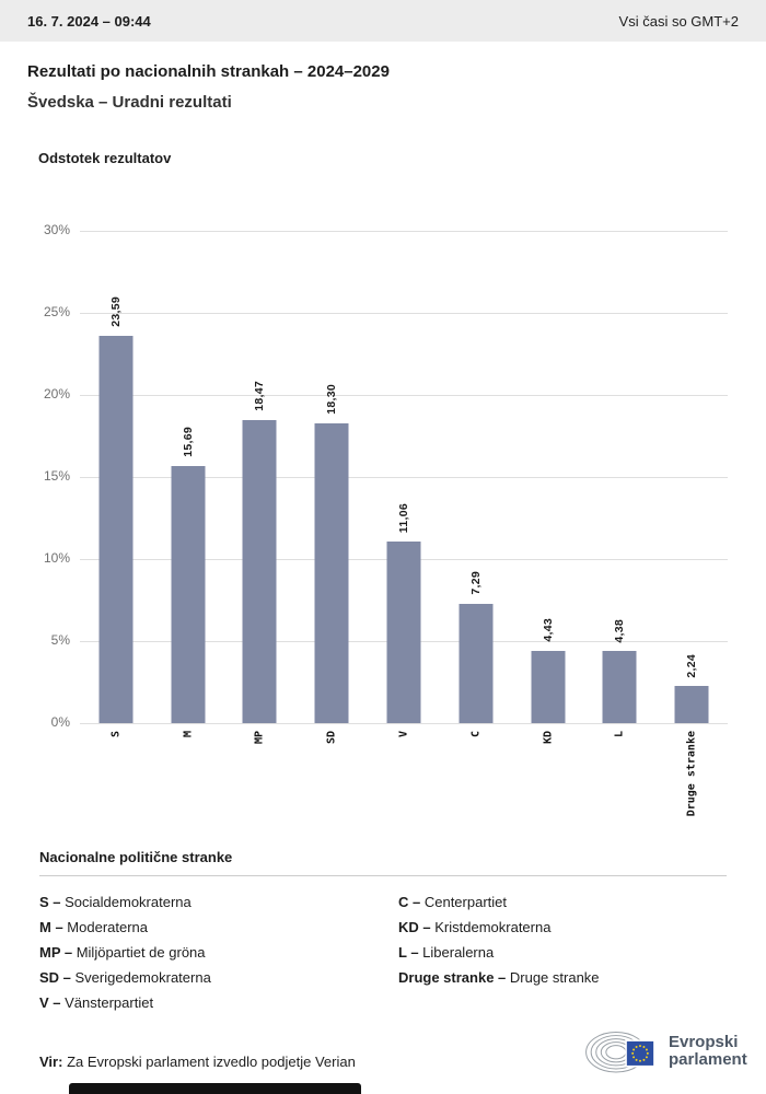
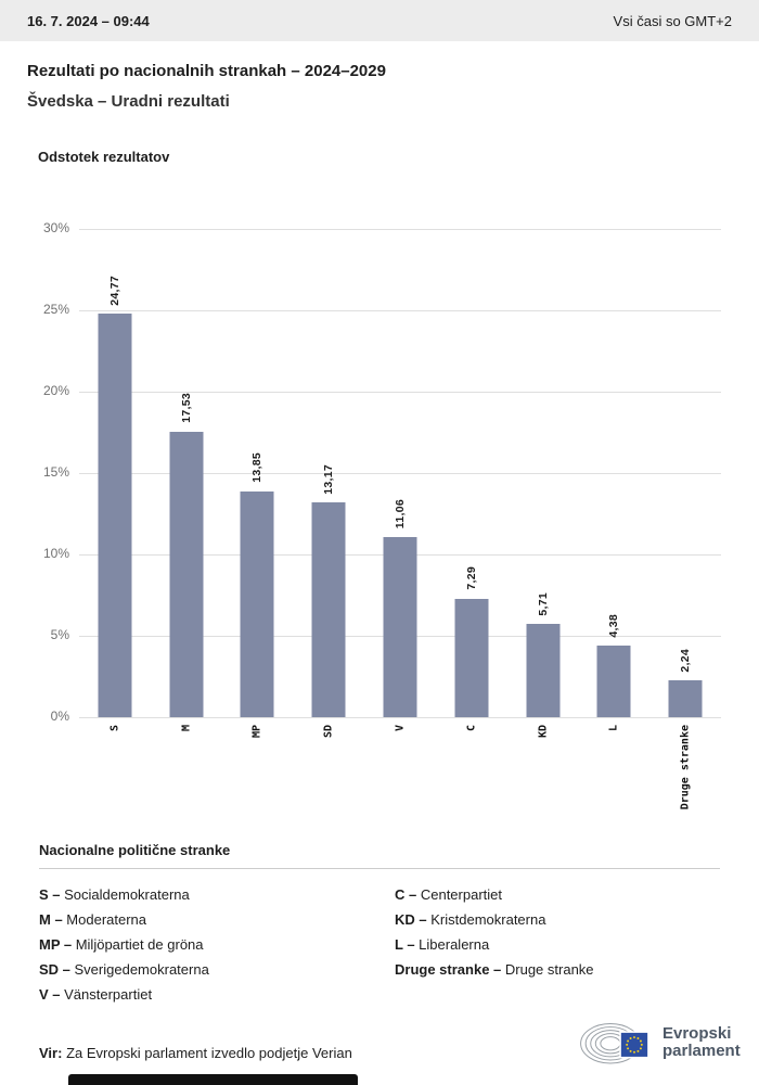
S: 23,59 -> 24,77
M: 15,69 -> 17,53
MP: 18,47 -> 13,85
SD: 18,30 -> 13,17
KD: 4,43 -> 5,71
